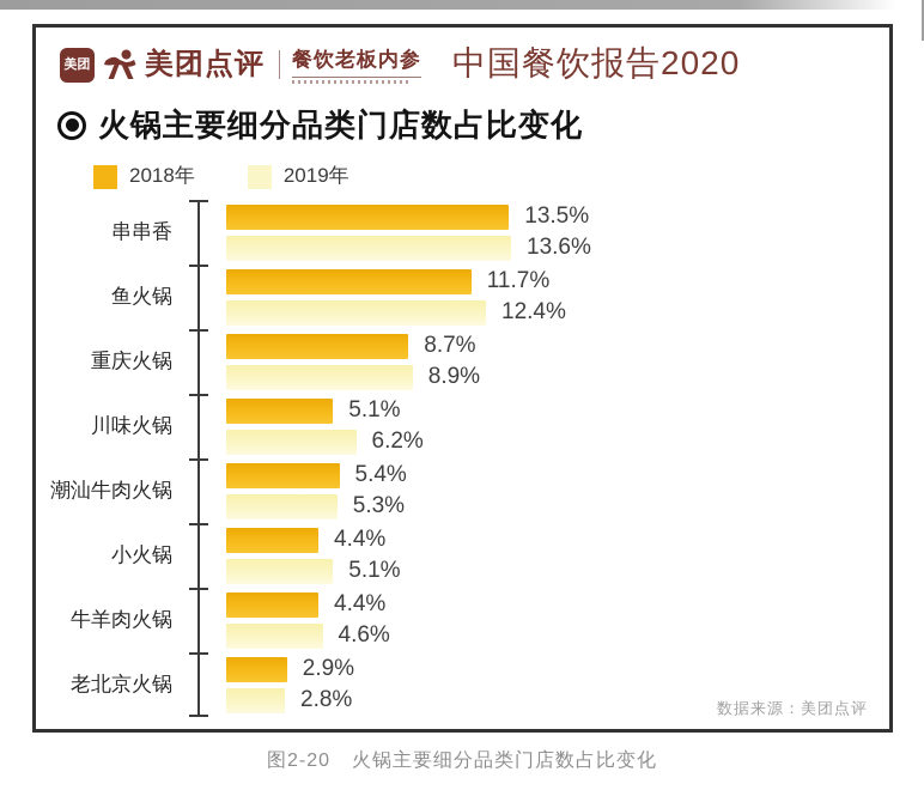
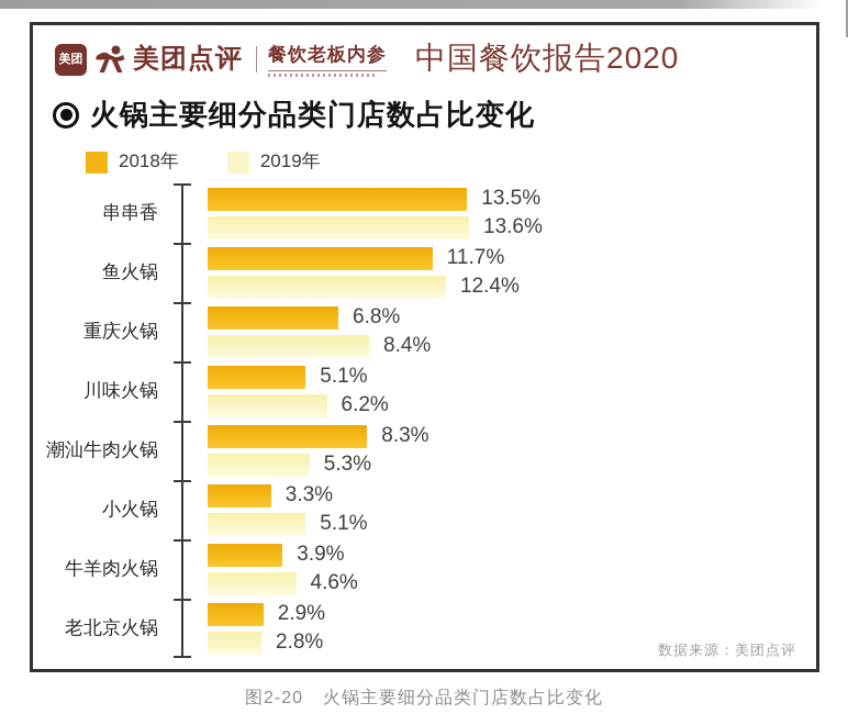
2018年/重庆火锅: 8.7% -> 6.8%
2019年/重庆火锅: 8.9% -> 8.4%
2018年/潮汕牛肉火锅: 5.4% -> 8.3%
2018年/小火锅: 4.4% -> 3.3%
2018年/牛羊肉火锅: 4.4% -> 3.9%
